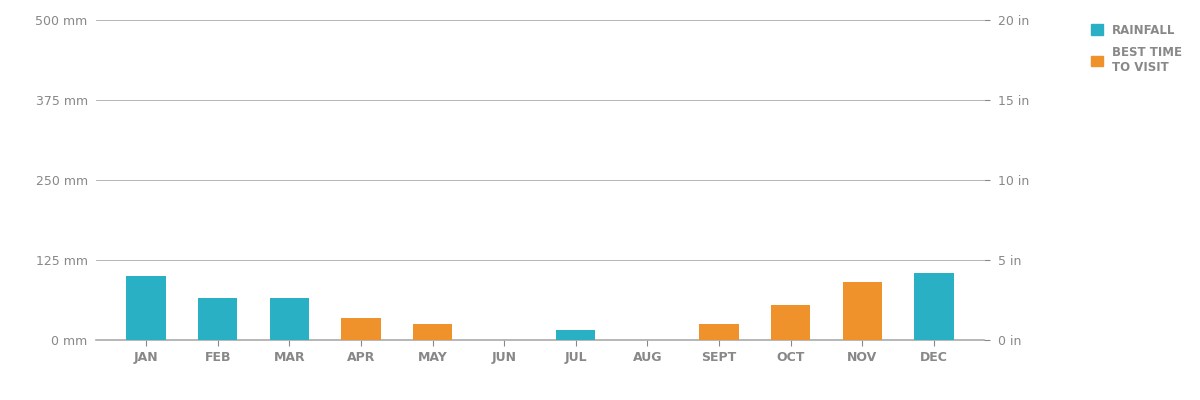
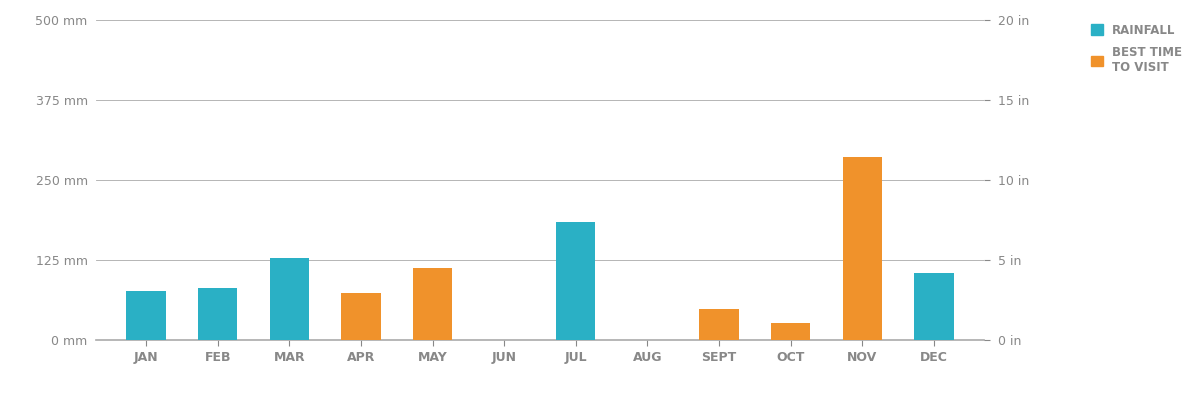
JAN: 100 mm -> 76 mm
FEB: 65 mm -> 82 mm
MAR: 65 mm -> 128 mm
APR: 35 mm -> 74 mm
MAY: 25 mm -> 112 mm
JUL: 15 mm -> 184 mm
SEPT: 25 mm -> 48 mm
OCT: 55 mm -> 26 mm
NOV: 90 mm -> 286 mm
